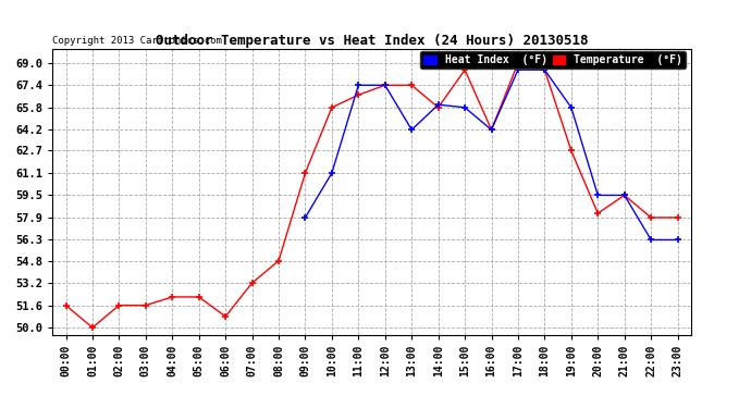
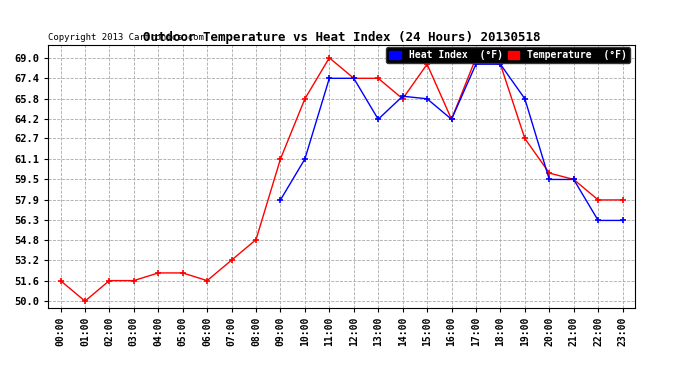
Temperature (°F)/06:00: 50.8 -> 51.6
Temperature (°F)/11:00: 66.7 -> 69.0
Temperature (°F)/20:00: 58.2 -> 60.0
